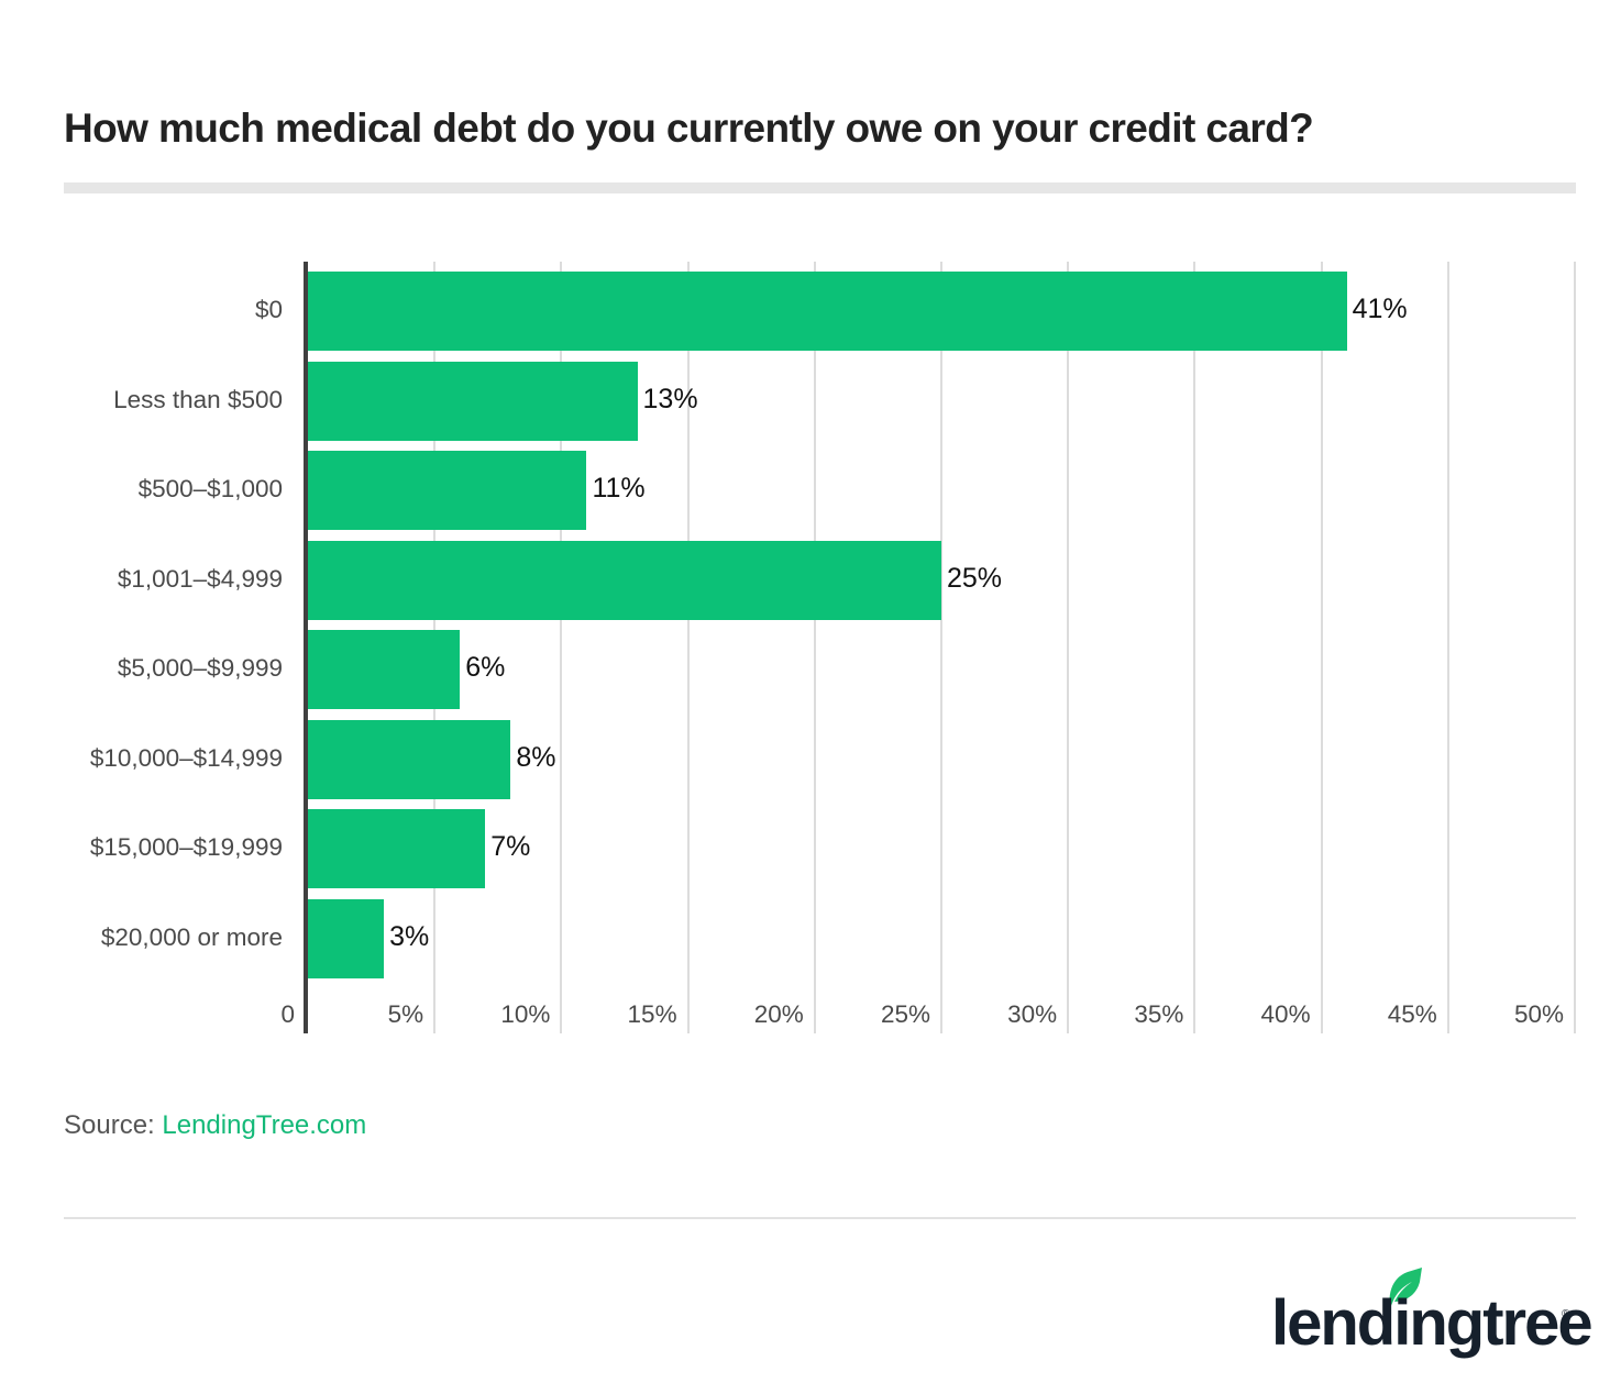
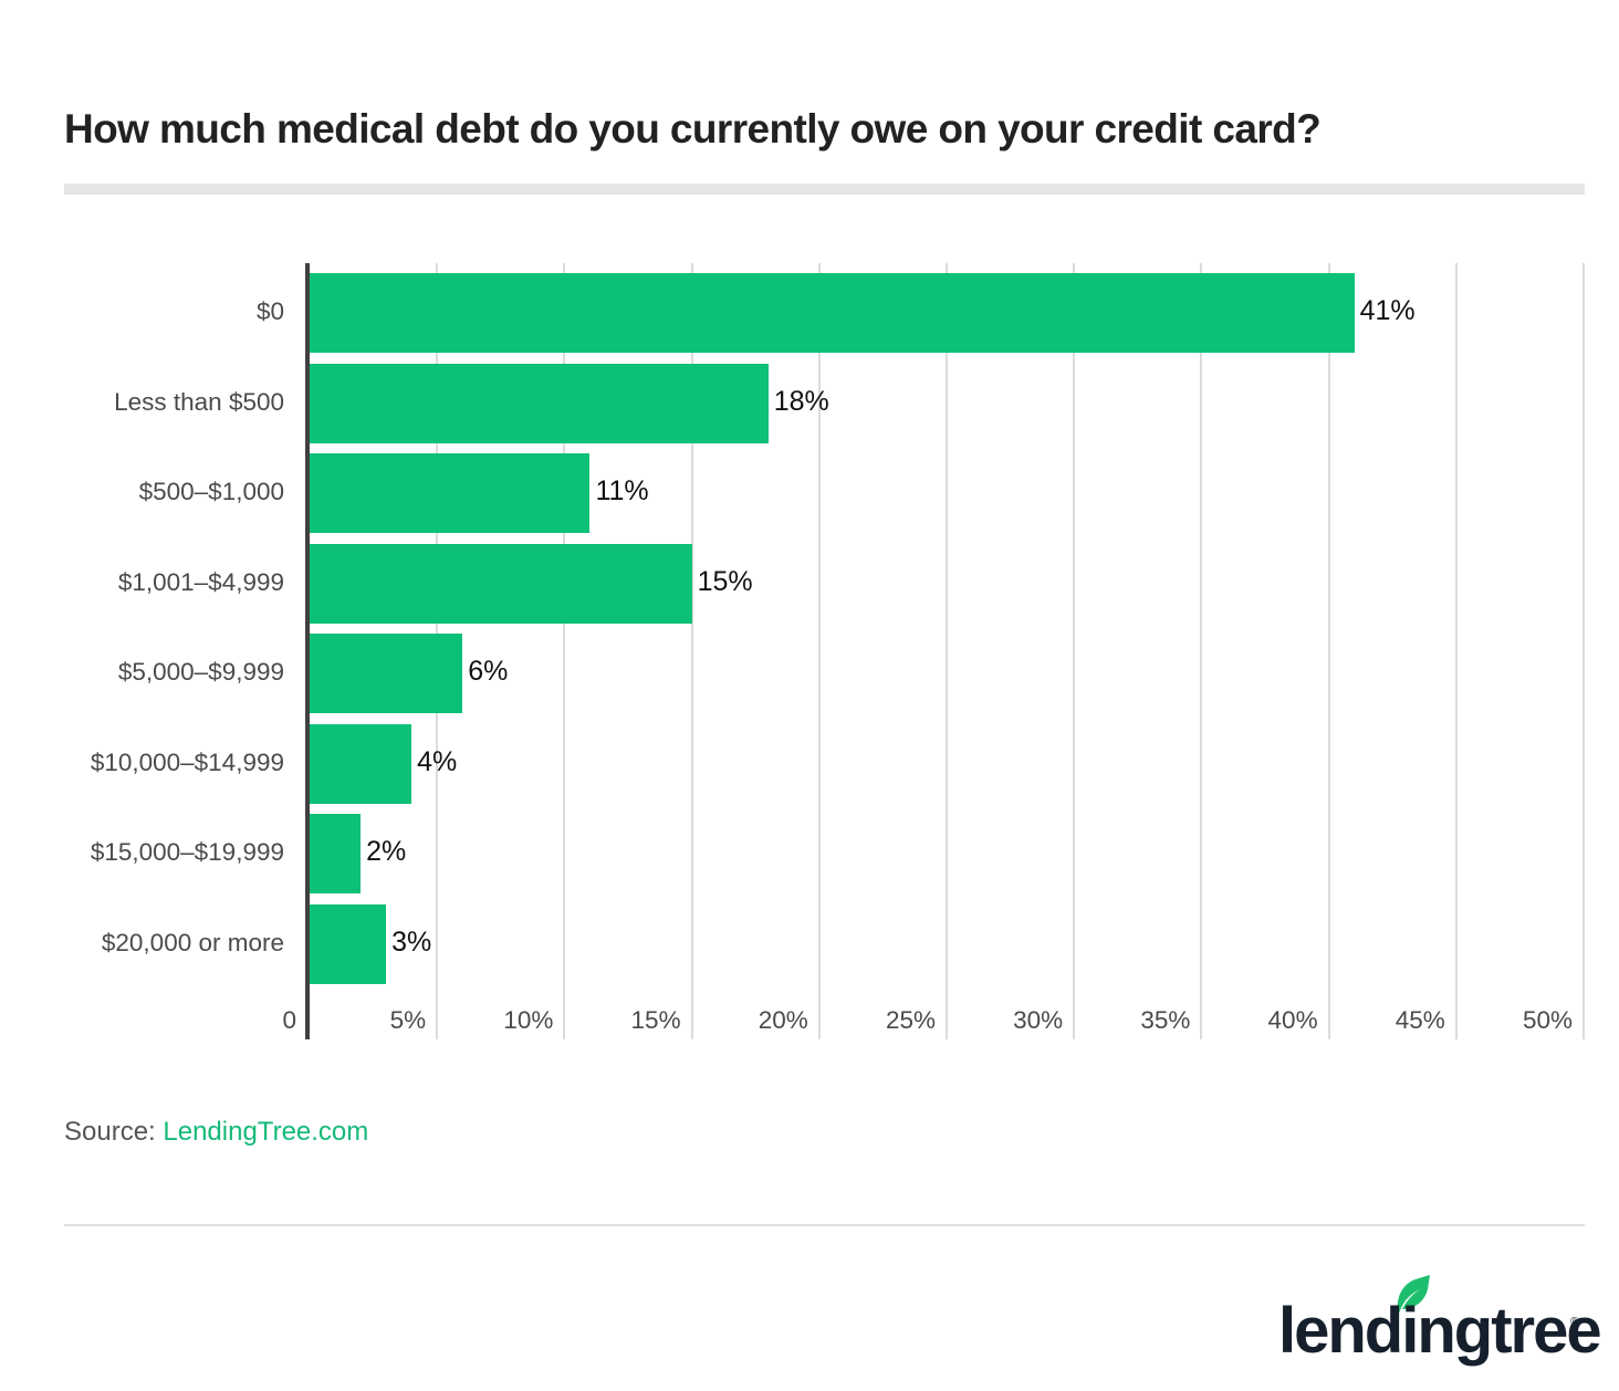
Less than $500: 13% -> 18%
$1,001–$4,999: 25% -> 15%
$10,000–$14,999: 8% -> 4%
$15,000–$19,999: 7% -> 2%
